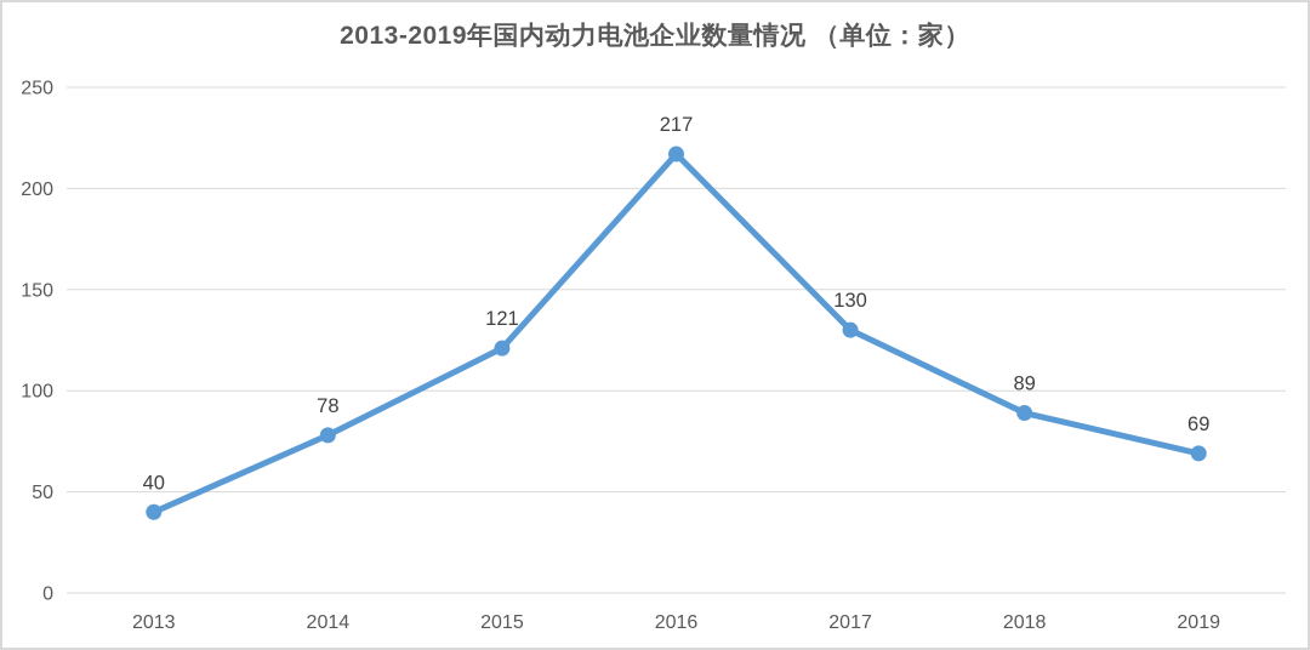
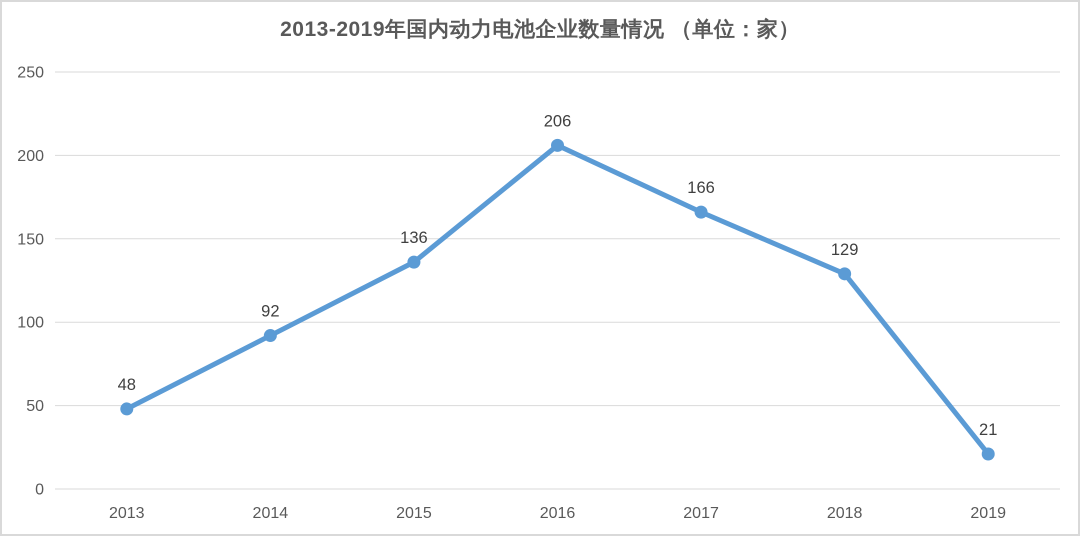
2013: 40 -> 48
2014: 78 -> 92
2015: 121 -> 136
2016: 217 -> 206
2017: 130 -> 166
2018: 89 -> 129
2019: 69 -> 21
